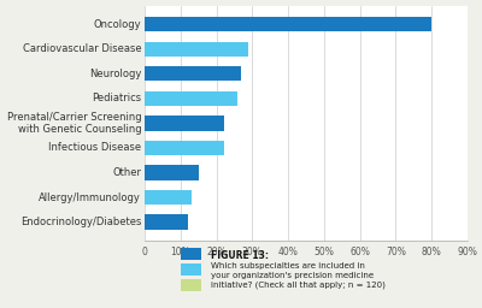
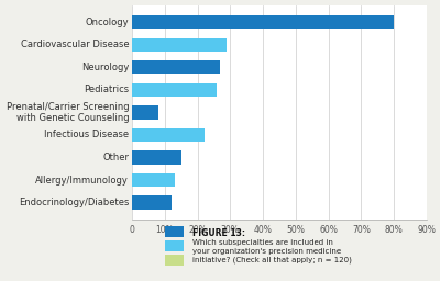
Prenatal/Carrier Screening with Genetic Counseling: 22% -> 8%
